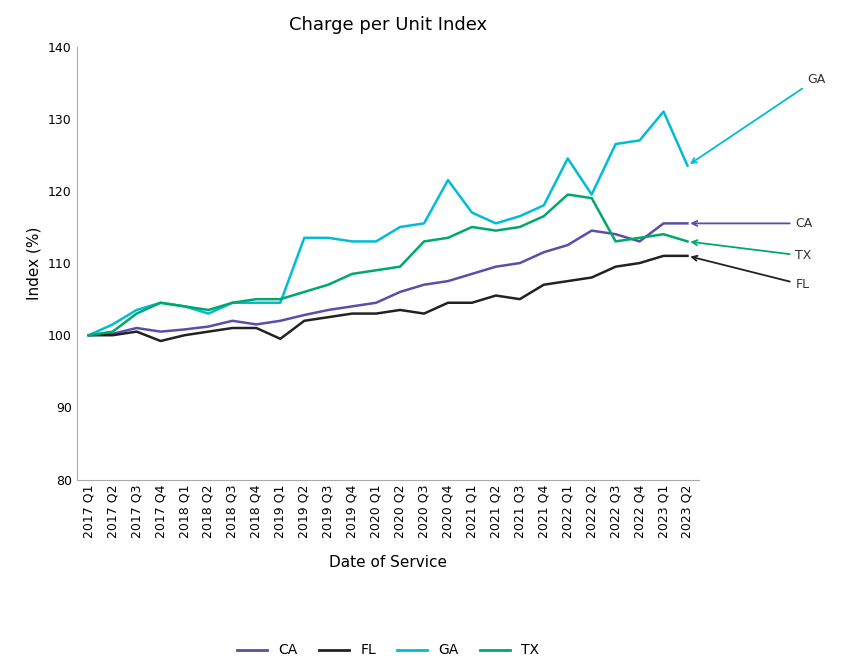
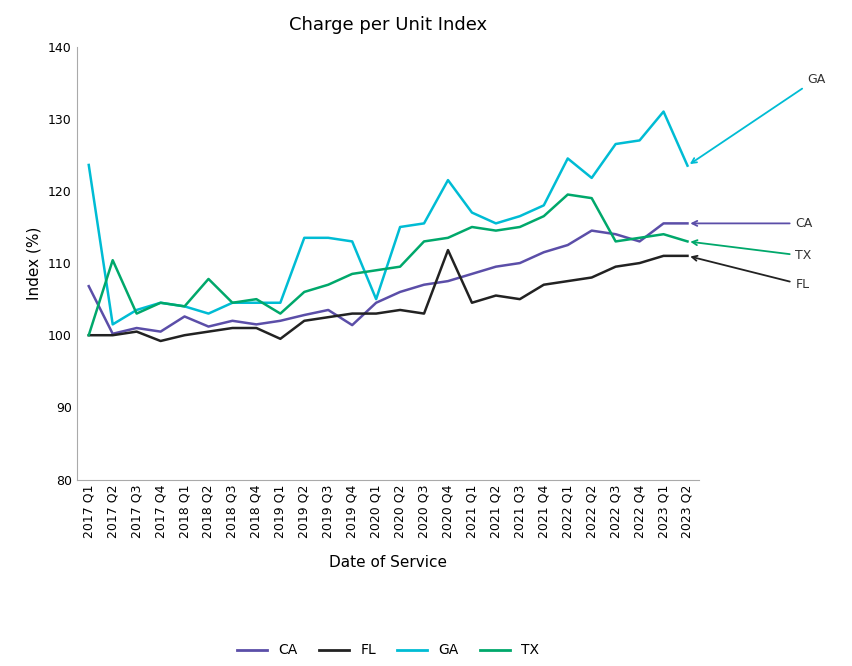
CA/2017 Q1: 100.0 -> 106.8
GA/2017 Q1: 100.0 -> 123.6
TX/2017 Q2: 100.5 -> 110.4
CA/2018 Q1: 100.8 -> 102.6
TX/2018 Q2: 103.5 -> 107.8
TX/2019 Q1: 105.0 -> 103.0
CA/2019 Q4: 104.0 -> 101.4
GA/2020 Q1: 113.0 -> 105.0
FL/2020 Q4: 104.5 -> 111.8
GA/2022 Q2: 119.5 -> 121.8
